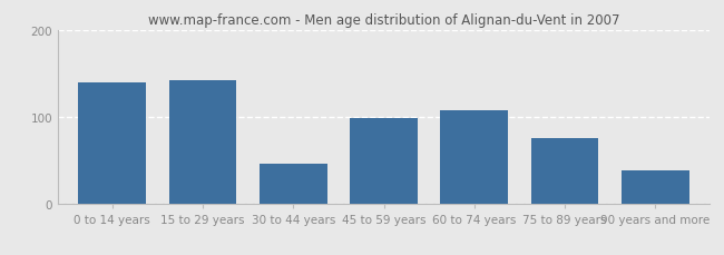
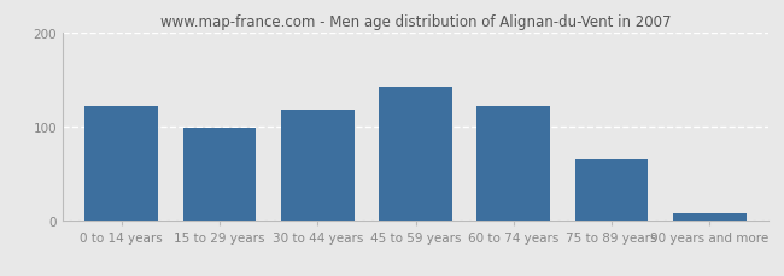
0 to 14 years: 140 -> 122
15 to 29 years: 142 -> 98
30 to 44 years: 46 -> 118
45 to 59 years: 98 -> 142
60 to 74 years: 108 -> 122
75 to 89 years: 76 -> 65
90 years and more: 38 -> 8
